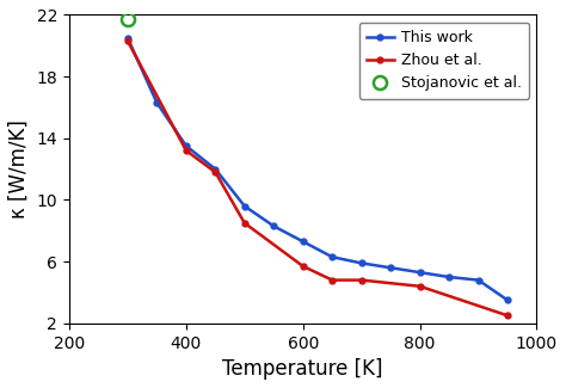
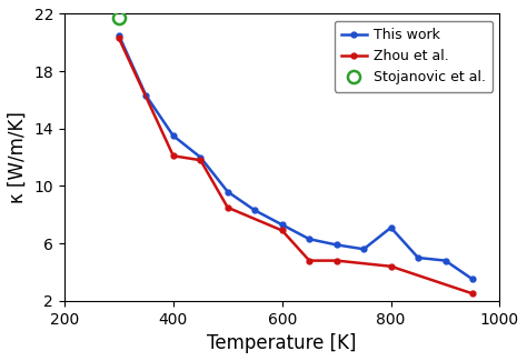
Zhou et al./400: 13.2 -> 12.1
Zhou et al./600: 5.7 -> 6.9
This work/800: 5.3 -> 7.1
